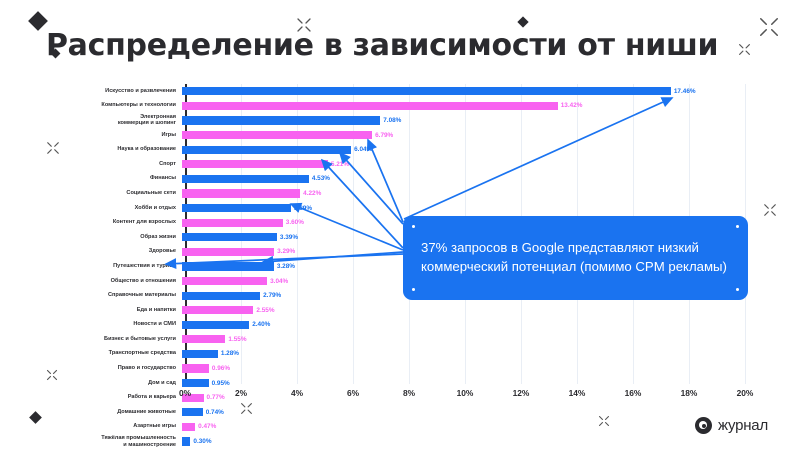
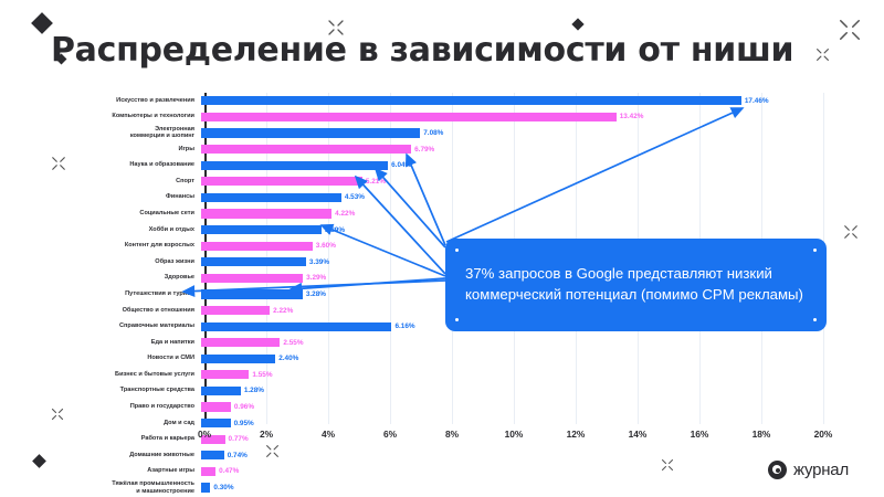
Общество и отношения: 3.04% -> 2.22%
Справочные материалы: 2.79% -> 6.16%
